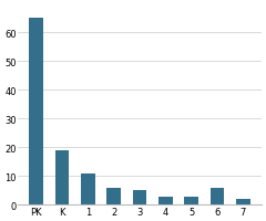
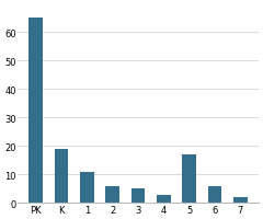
5: 3 -> 17
